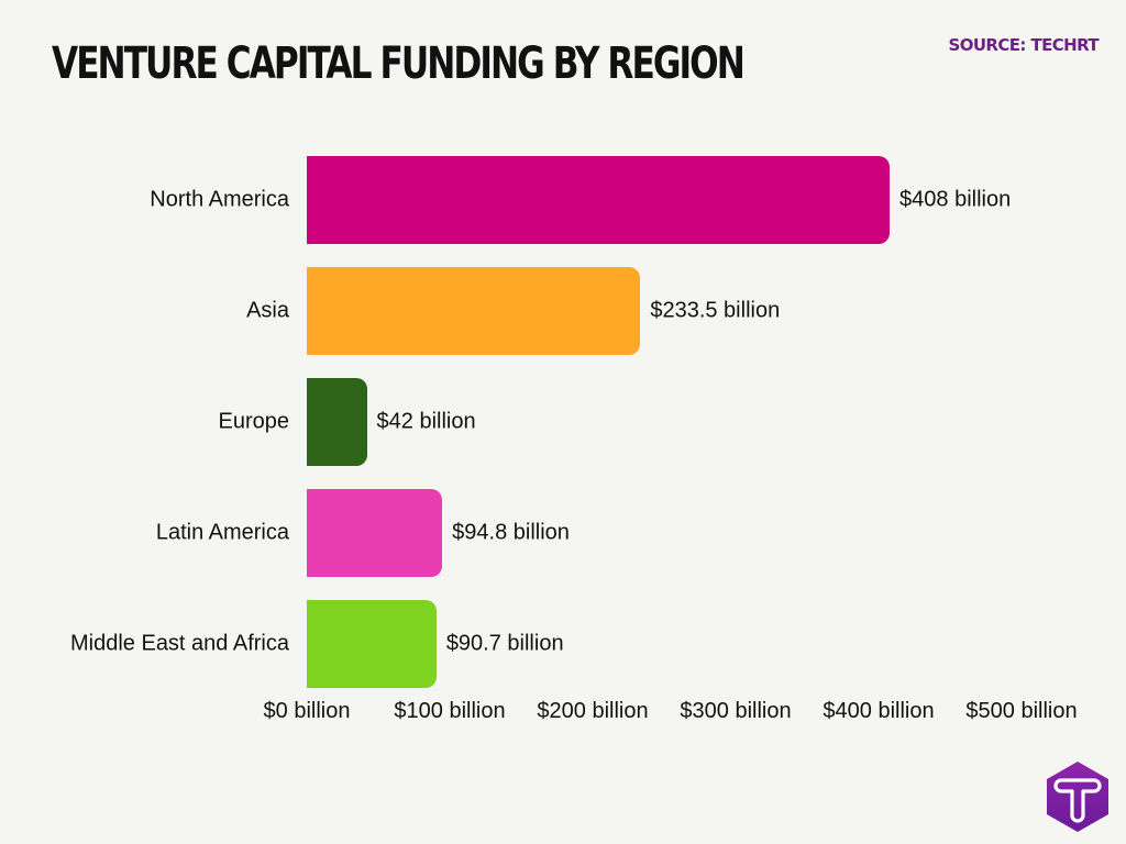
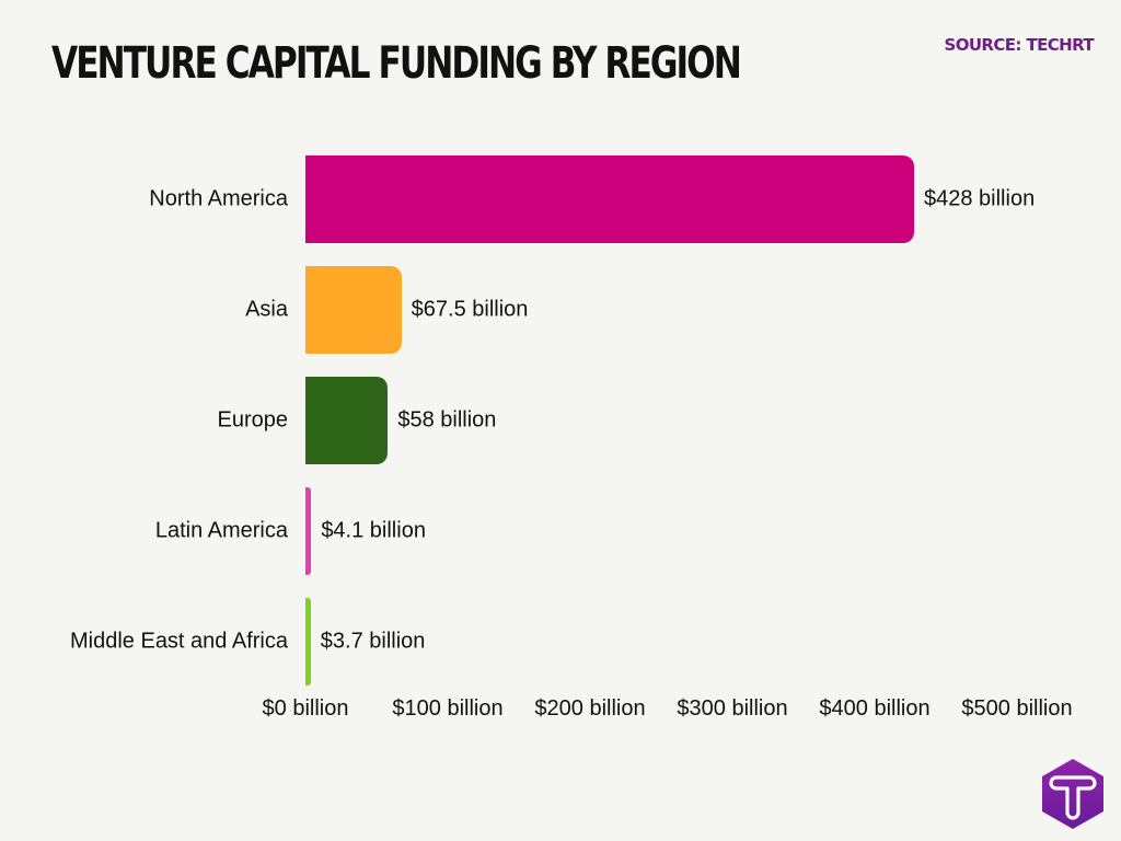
North America: $408 -> $428
Asia: $233.5 -> $67.5
Europe: $42 -> $58
Latin America: $94.8 -> $4.1
Middle East and Africa: $90.7 -> $3.7
